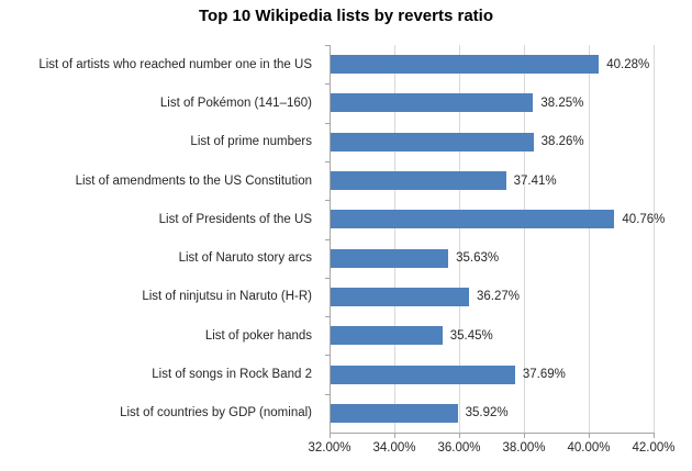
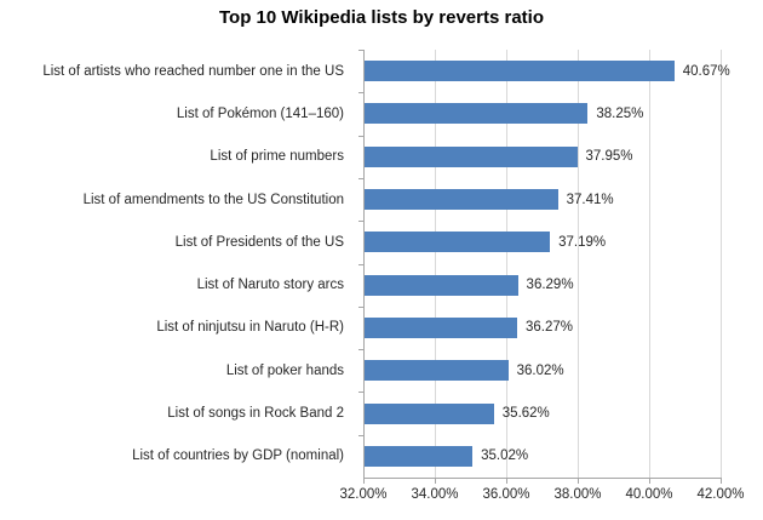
List of artists who reached number one in the US: 40.28% -> 40.67%
List of prime numbers: 38.26% -> 37.95%
List of Presidents of the US: 40.76% -> 37.19%
List of Naruto story arcs: 35.63% -> 36.29%
List of poker hands: 35.45% -> 36.02%
List of songs in Rock Band 2: 37.69% -> 35.62%
List of countries by GDP (nominal): 35.92% -> 35.02%
